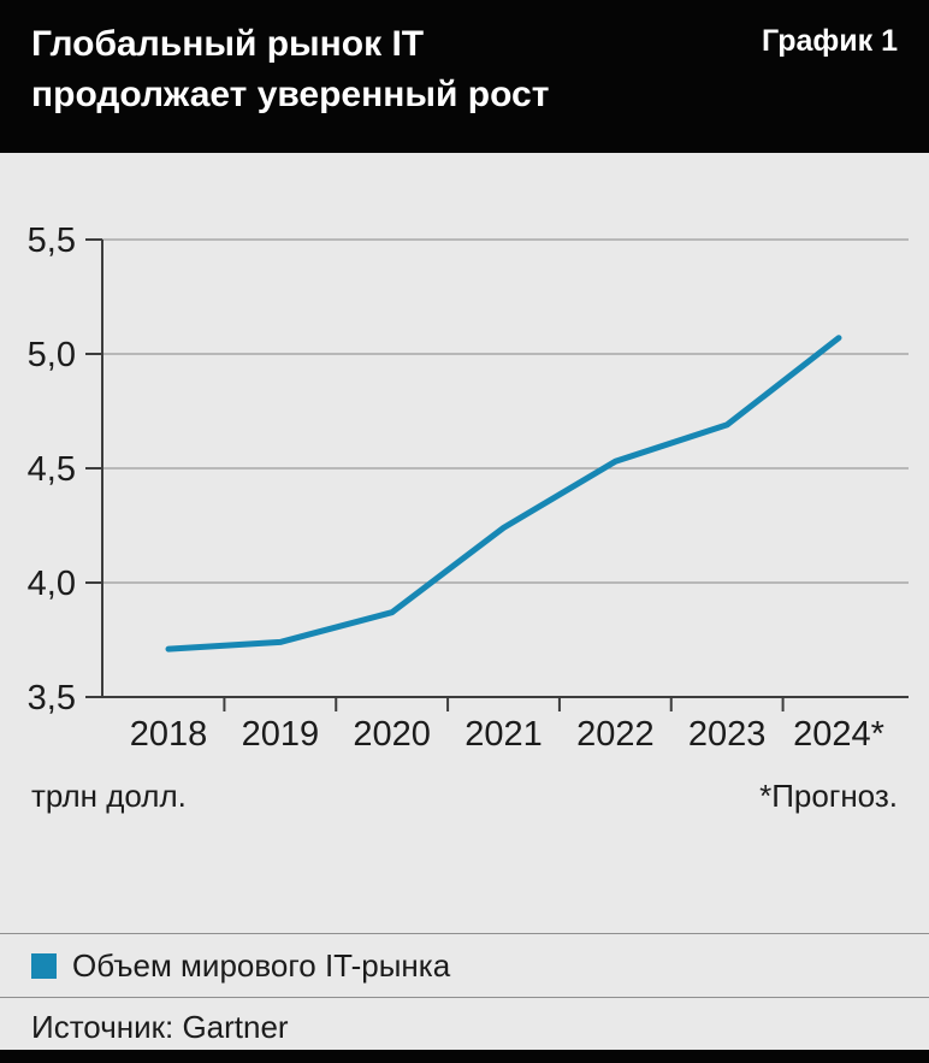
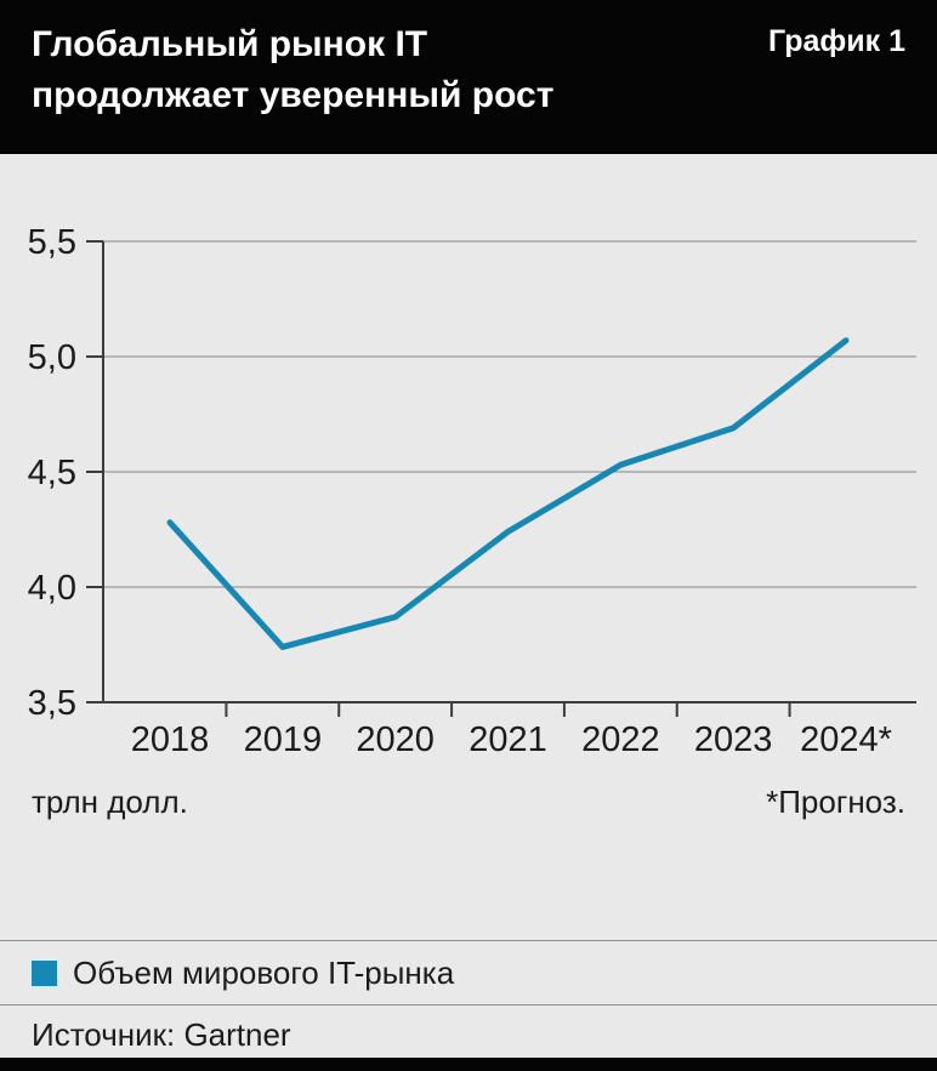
2018: 3,71 -> 4,28
